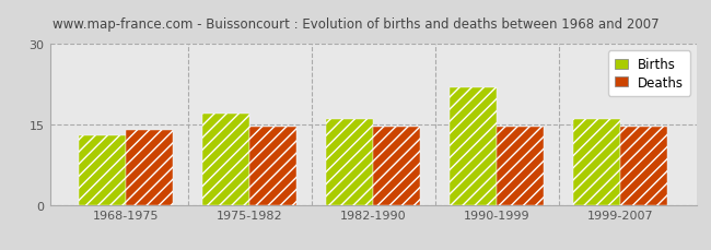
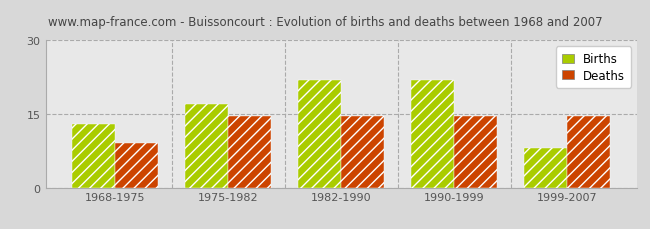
Deaths/1968-1975: 14.0 -> 9.0
Births/1982-1990: 16 -> 22
Births/1999-2007: 16 -> 8
